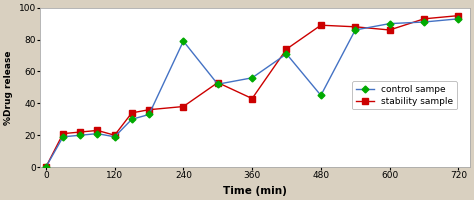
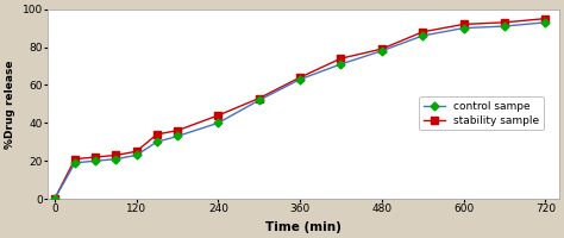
control sampe/120: 19 -> 23
stability sample/120: 20 -> 25
control sampe/240: 79 -> 40
stability sample/240: 38 -> 44
control sampe/360: 56 -> 63
stability sample/360: 43 -> 64
control sampe/480: 45 -> 78
stability sample/480: 89 -> 79
stability sample/600: 86 -> 92
